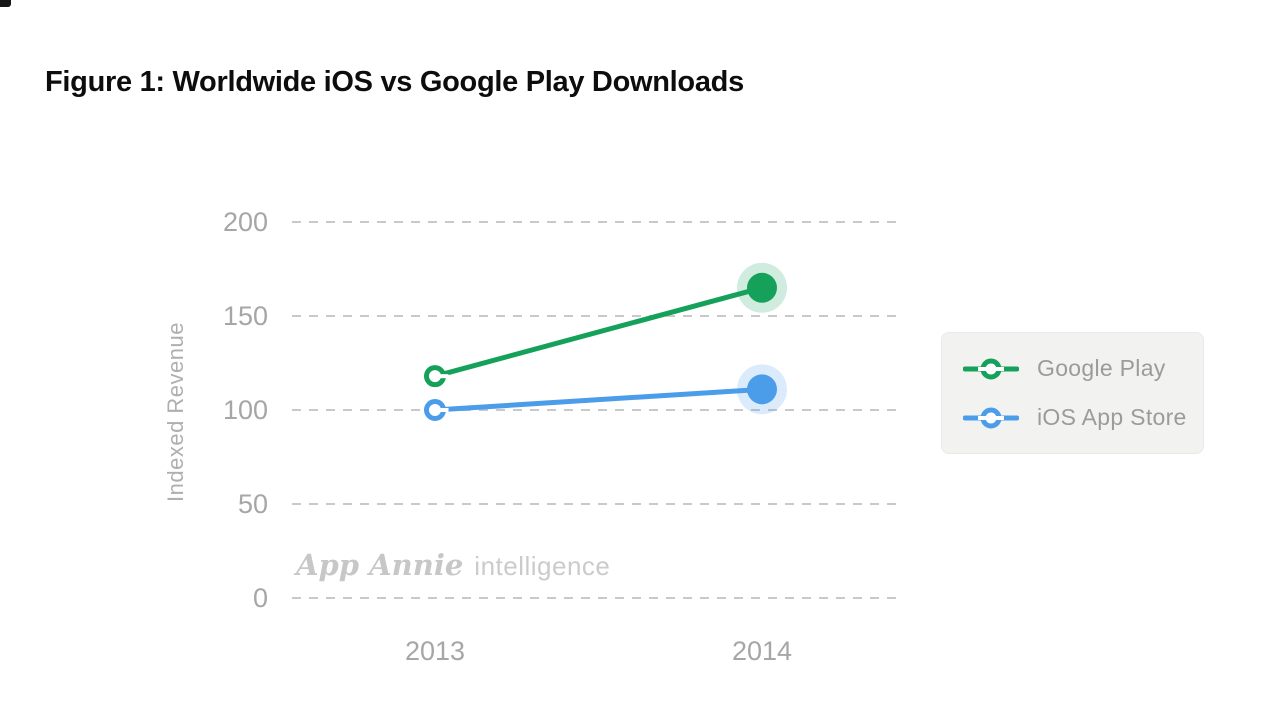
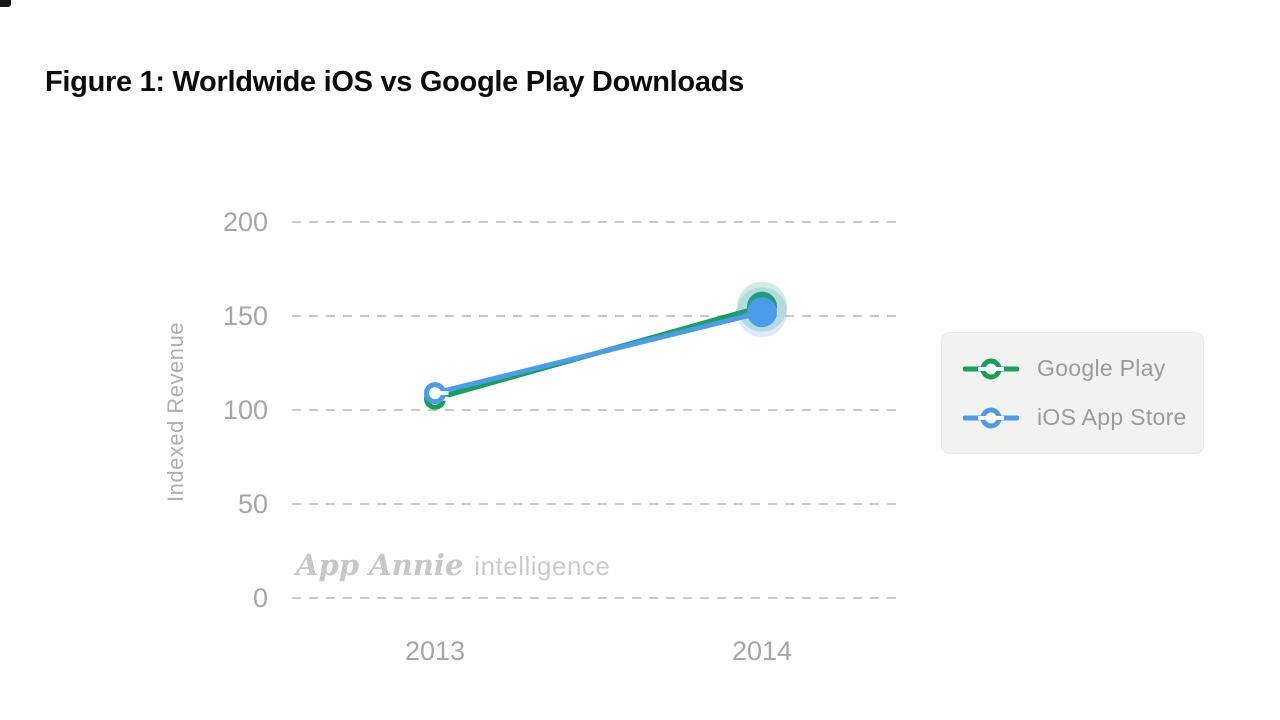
Google Play/2013: 118 -> 106
iOS App Store/2013: 100 -> 109
Google Play/2014: 165 -> 155
iOS App Store/2014: 111 -> 152
